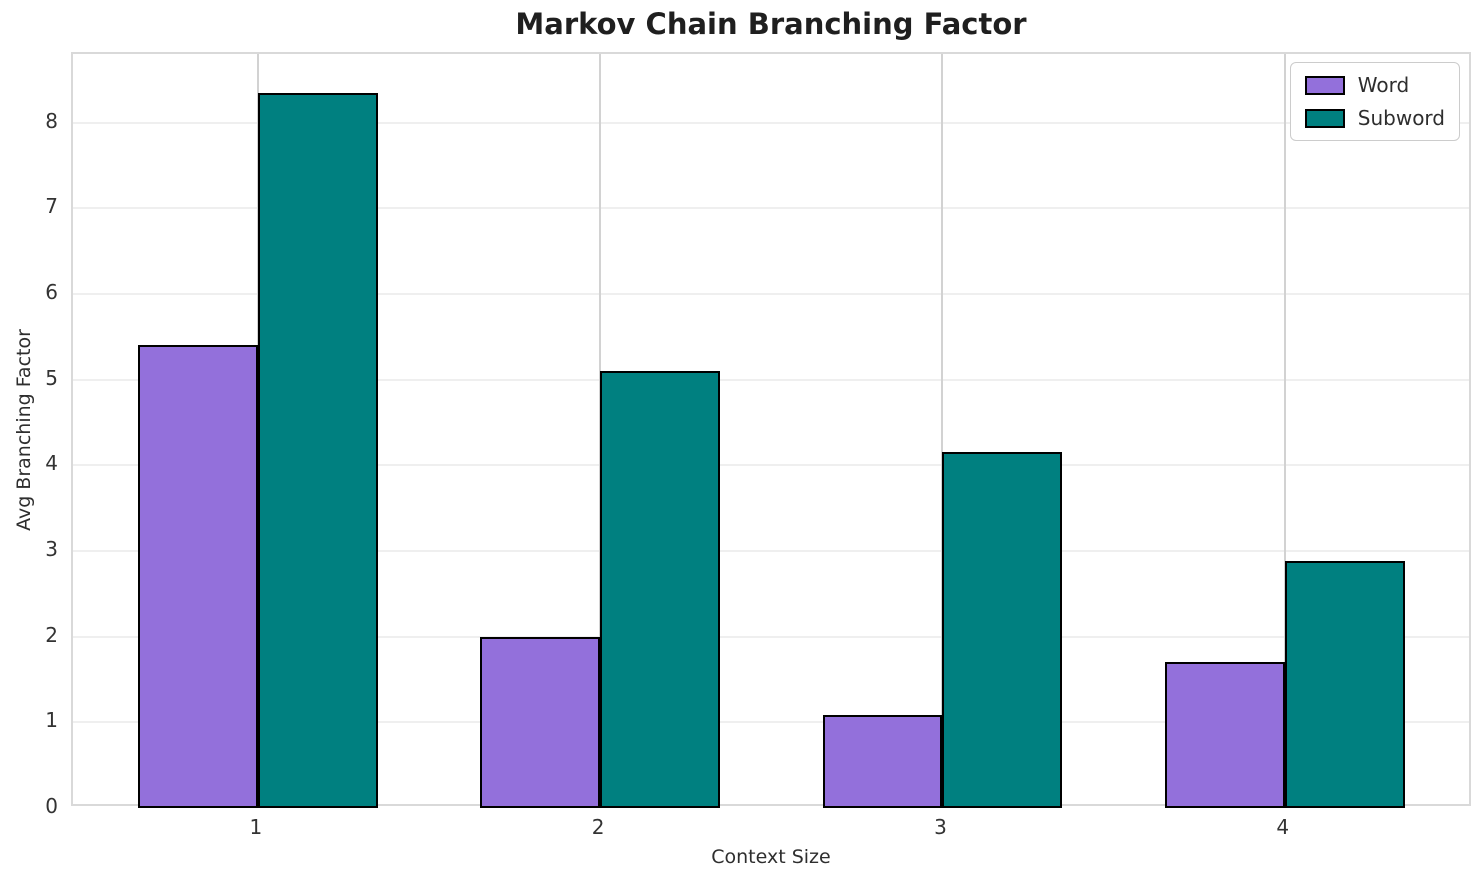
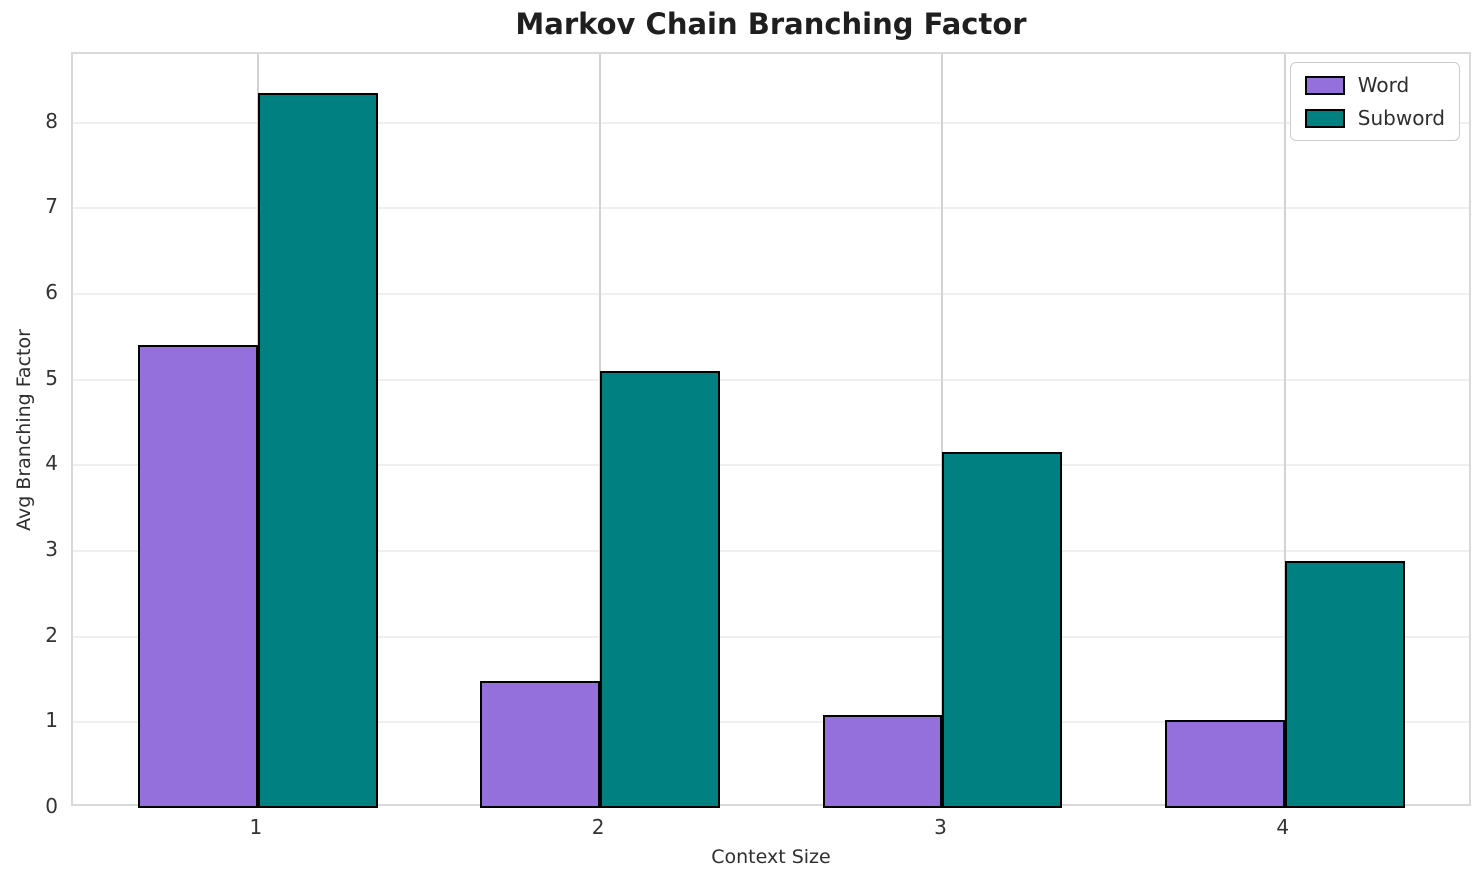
Word/2: 2.0 -> 1.5
Word/4: 1.7 -> 1.0
